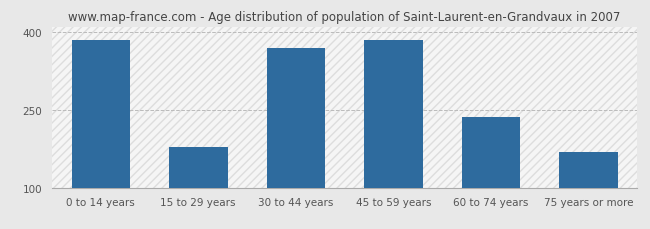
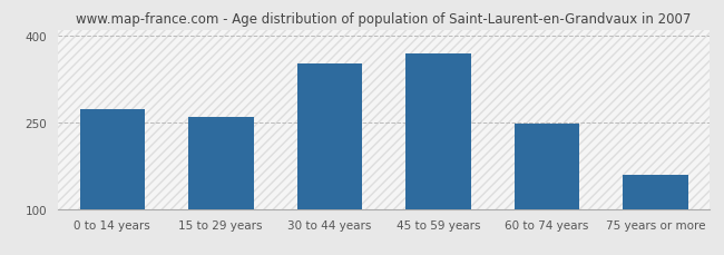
0 to 14 years: 384 -> 272
15 to 29 years: 178 -> 260
30 to 44 years: 368 -> 352
45 to 59 years: 384 -> 368
60 to 74 years: 236 -> 248
75 years or more: 168 -> 158
